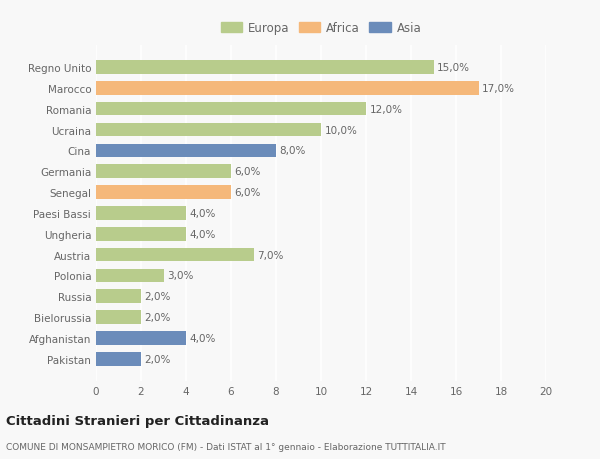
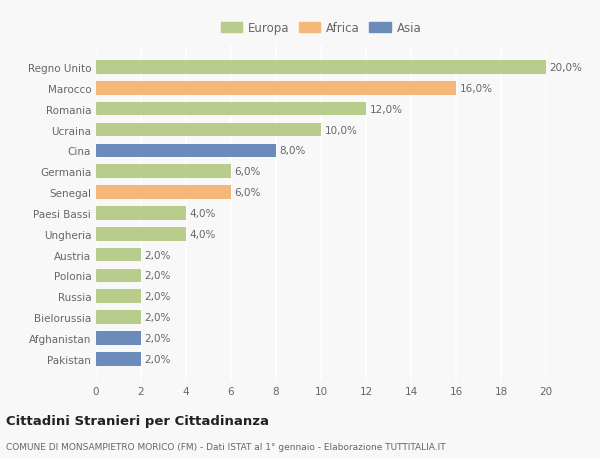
Regno Unito: 15,0% -> 20,0%
Marocco: 17,0% -> 16,0%
Austria: 7,0% -> 2,0%
Polonia: 3,0% -> 2,0%
Afghanistan: 4,0% -> 2,0%
